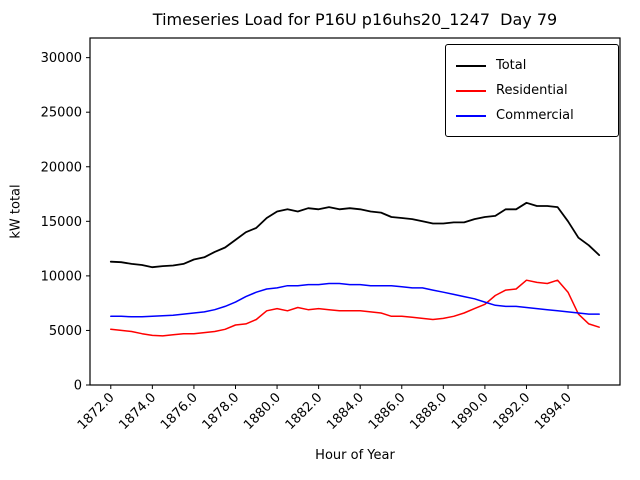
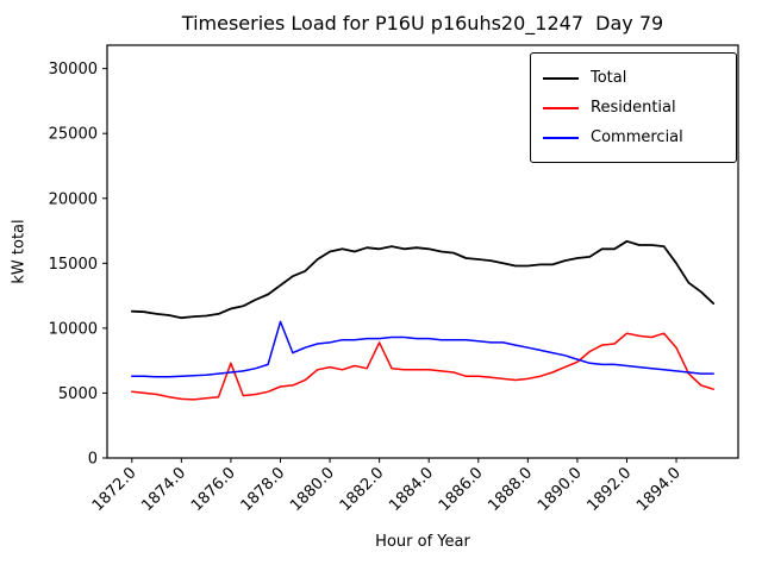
Residential/1876.0: 4700 -> 7300
Commercial/1878.0: 7600 -> 10500
Residential/1882.0: 7000 -> 8900
